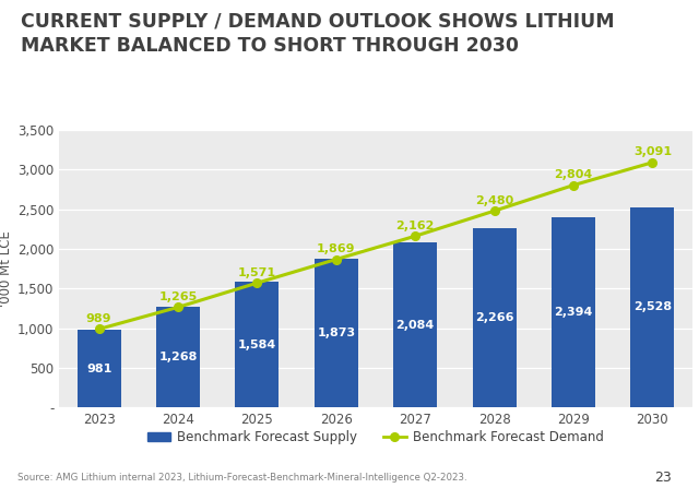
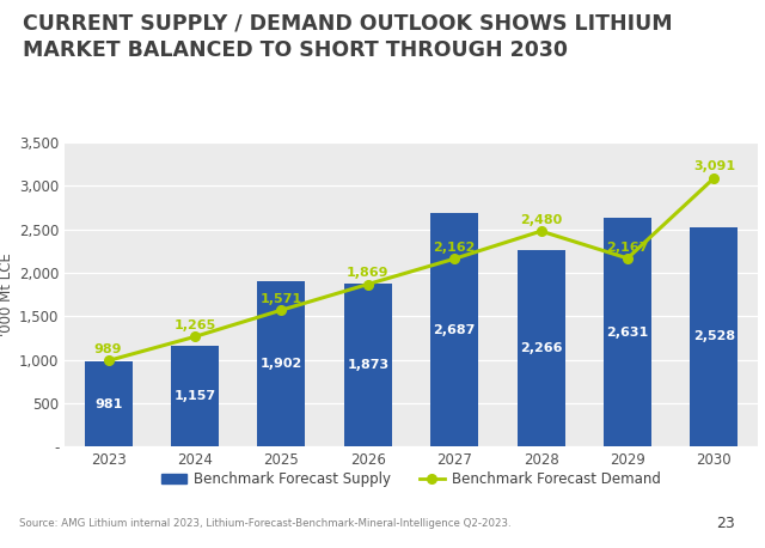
Benchmark Forecast Supply/2024: 1,268 -> 1,157
Benchmark Forecast Supply/2025: 1,584 -> 1,902
Benchmark Forecast Supply/2027: 2,084 -> 2,687
Benchmark Forecast Supply/2029: 2,394 -> 2,631
Benchmark Forecast Demand/2029: 2,804 -> 2,167
